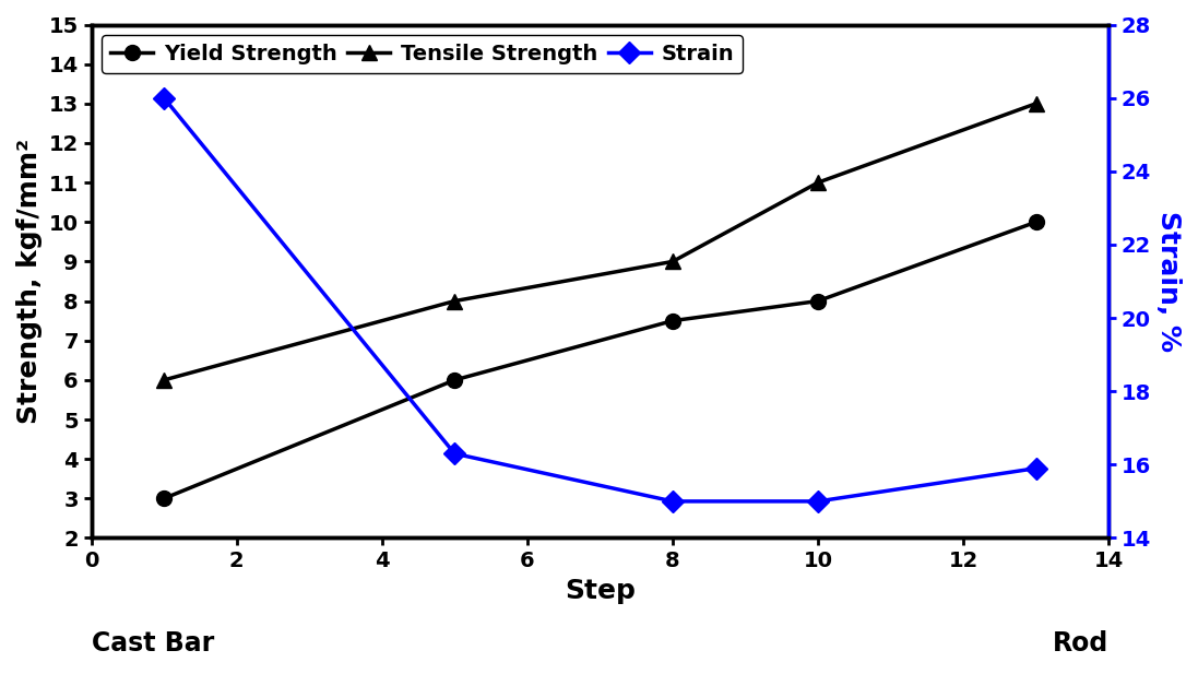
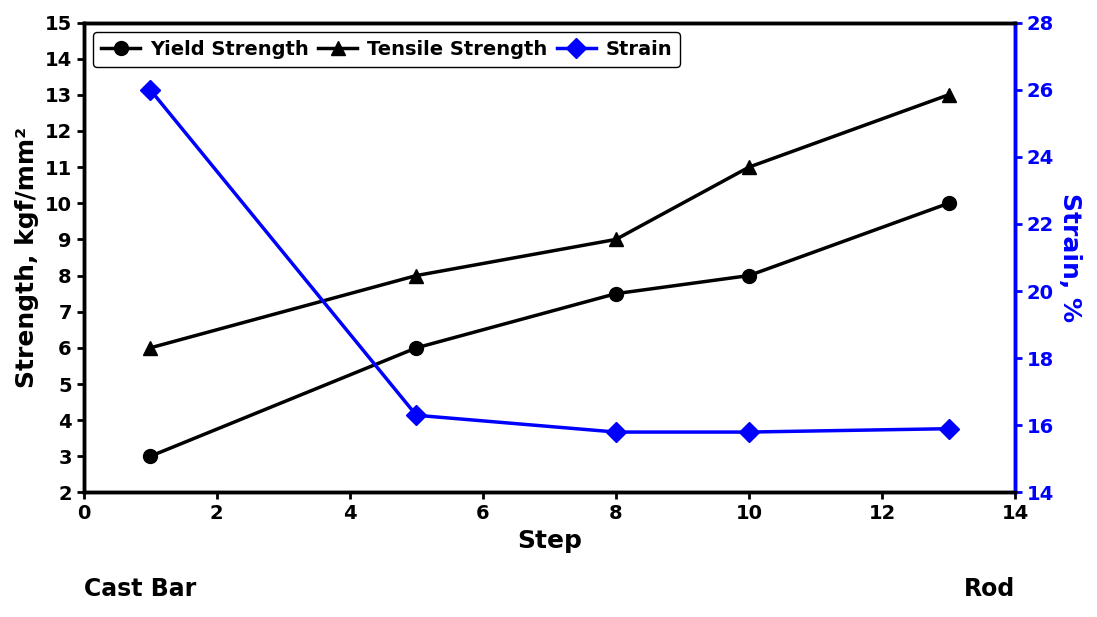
Strain/8: 15.0 -> 15.8
Strain/10: 15.0 -> 15.8
